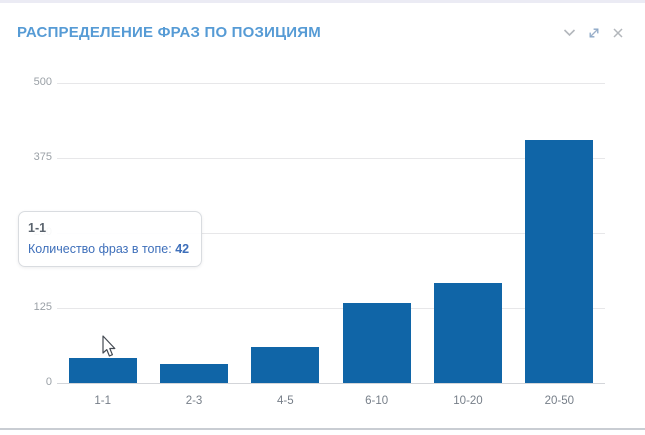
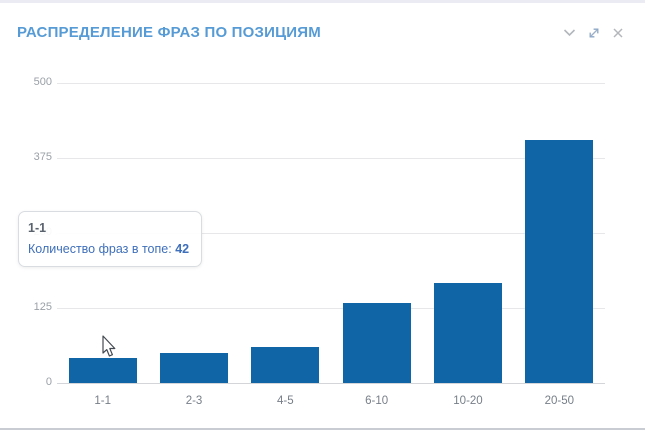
2-3: 30 -> 50
